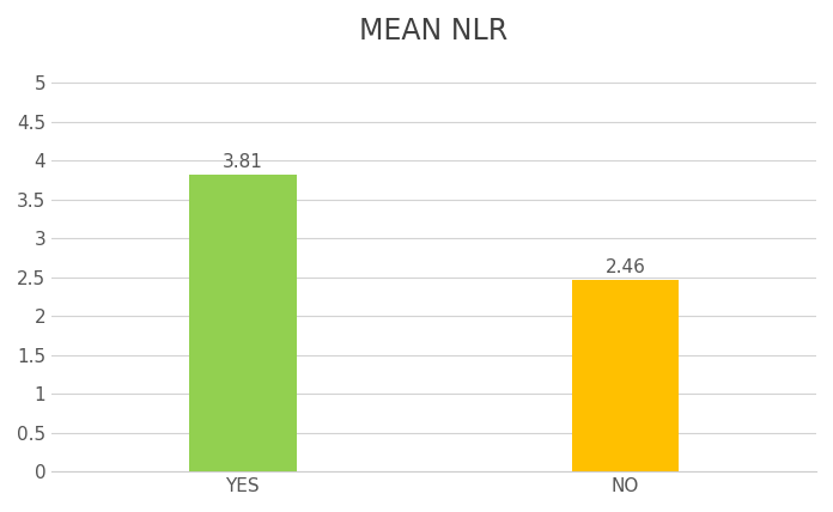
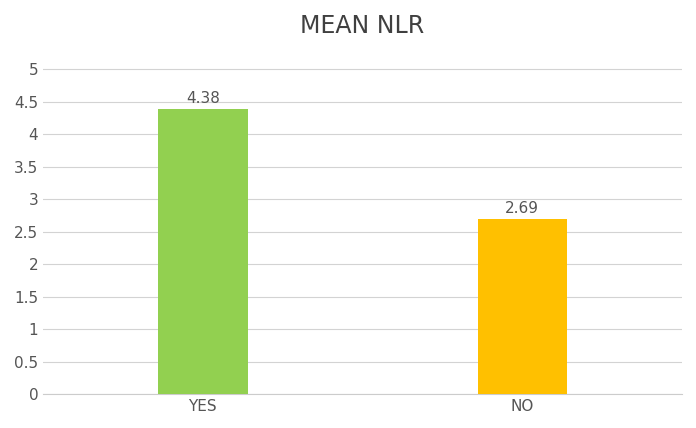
YES: 3.81 -> 4.38
NO: 2.46 -> 2.69
